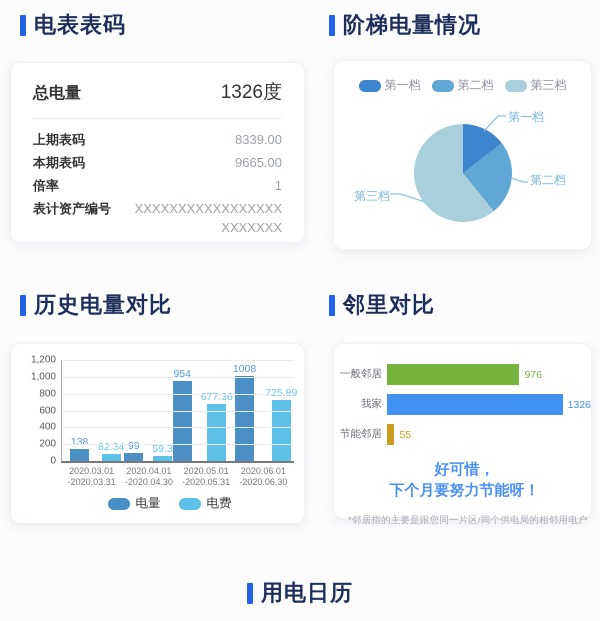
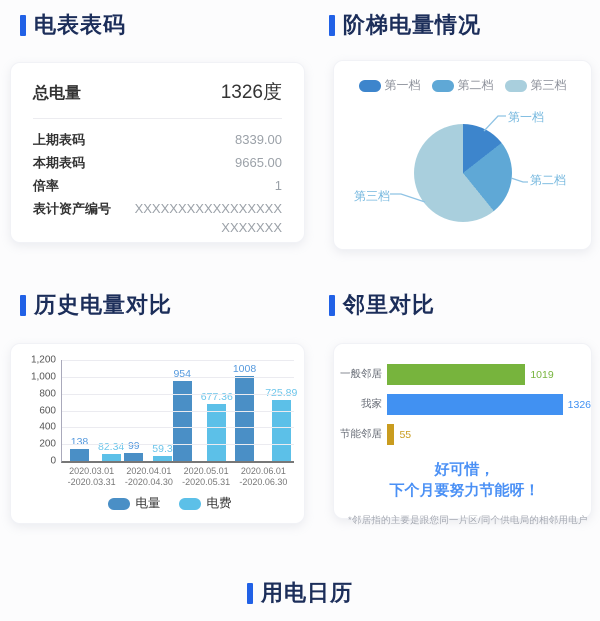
邻里对比/一般邻居: 976 -> 1019
